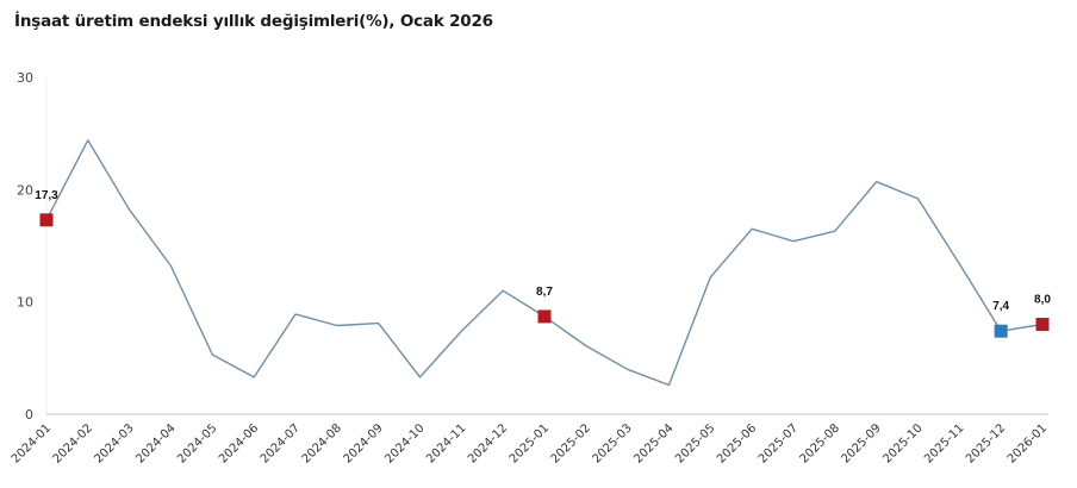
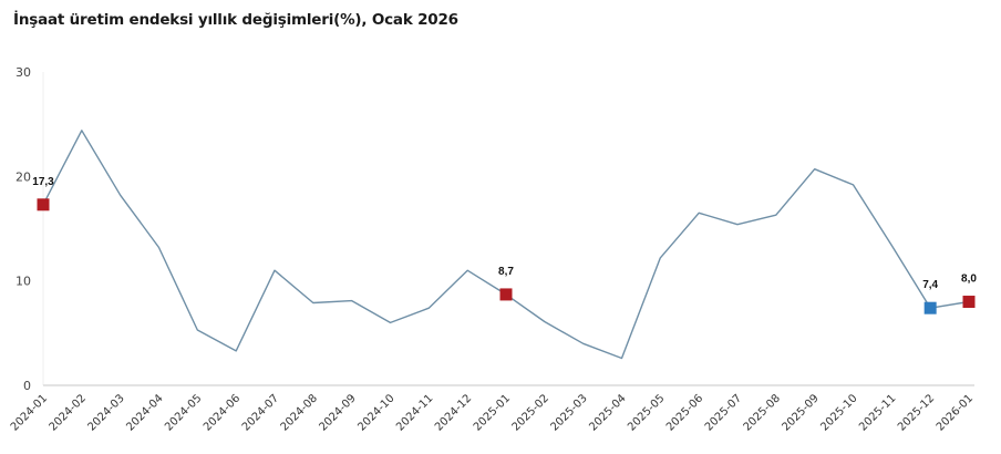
2024-07: 9 -> 11
2024-10: 3 -> 6
